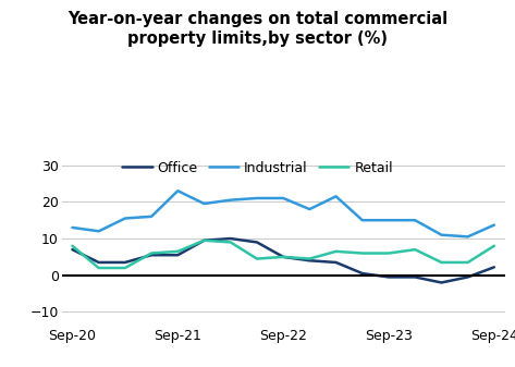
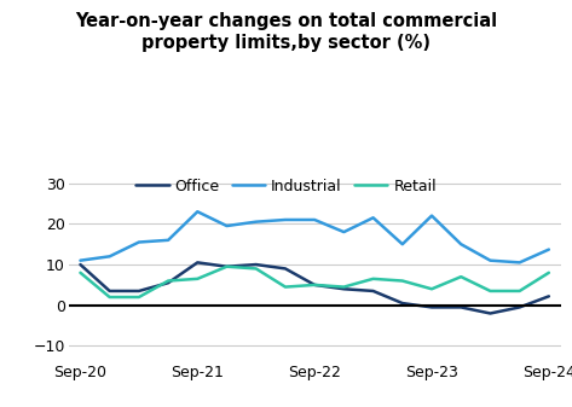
Office/Sep-20: 7.0 -> 10.0
Industrial/Sep-20: 13.0 -> 11.0
Office/Sep-21: 5.5 -> 10.5
Industrial/Sep-23: 15.0 -> 22.0
Retail/Sep-23: 6.0 -> 4.0
